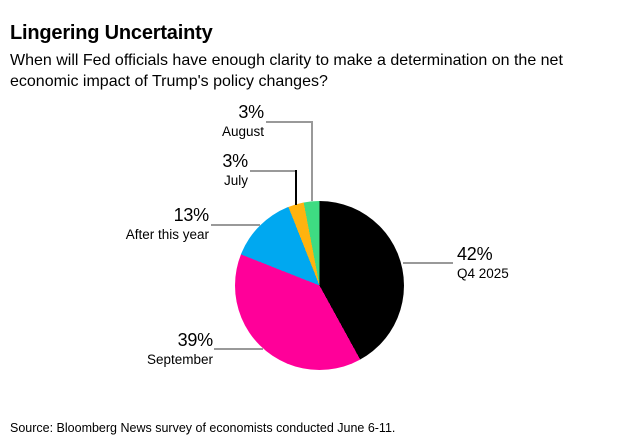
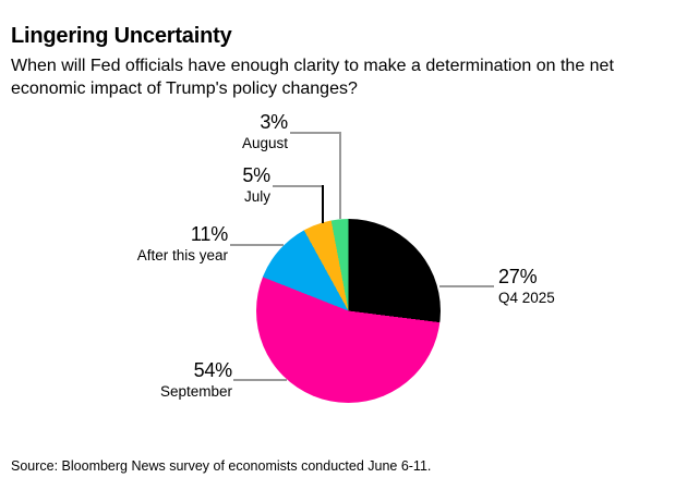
Q4 2025: 42% -> 27%
September: 39% -> 54%
After this year: 13% -> 11%
July: 3% -> 5%
